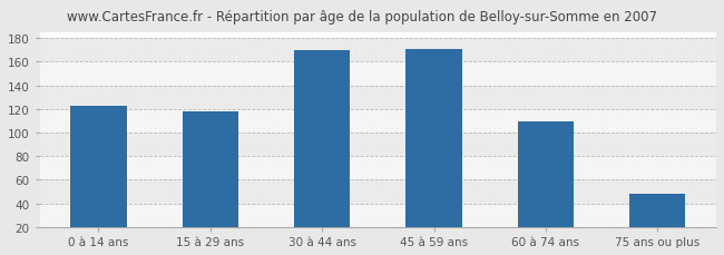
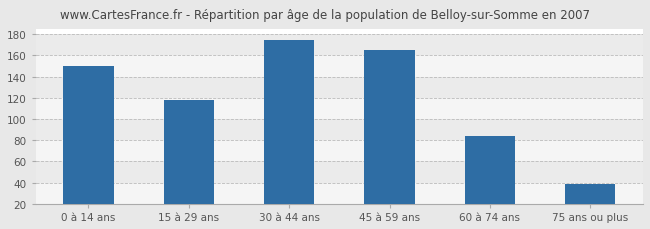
0 à 14 ans: 123 -> 150
30 à 44 ans: 170 -> 175
45 à 59 ans: 171 -> 165
60 à 74 ans: 109 -> 84
75 ans ou plus: 48 -> 39
